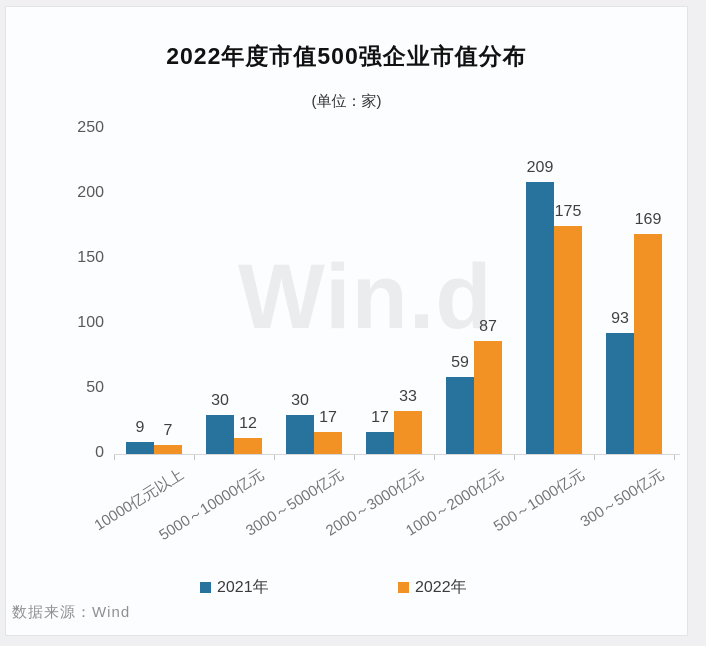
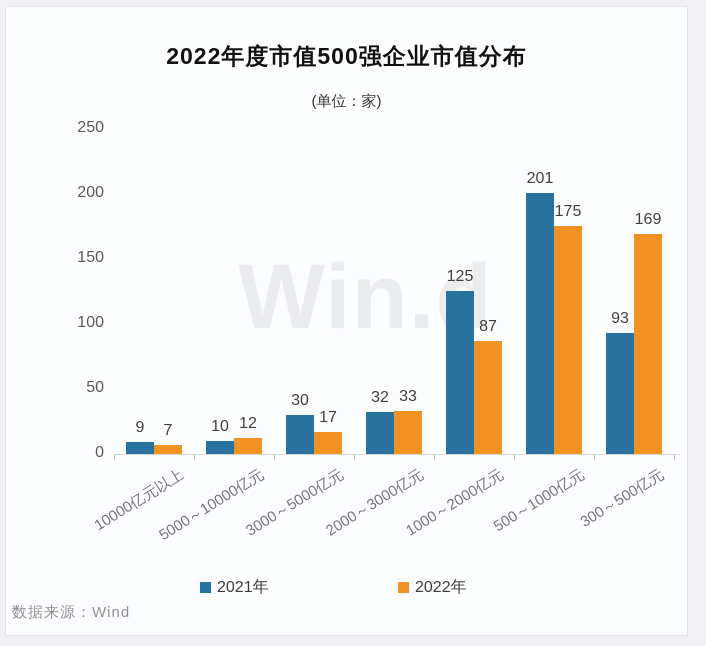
2021年/5000～10000亿元: 30 -> 10
2021年/2000～3000亿元: 17 -> 32
2021年/1000～2000亿元: 59 -> 125
2021年/500～1000亿元: 209 -> 201
